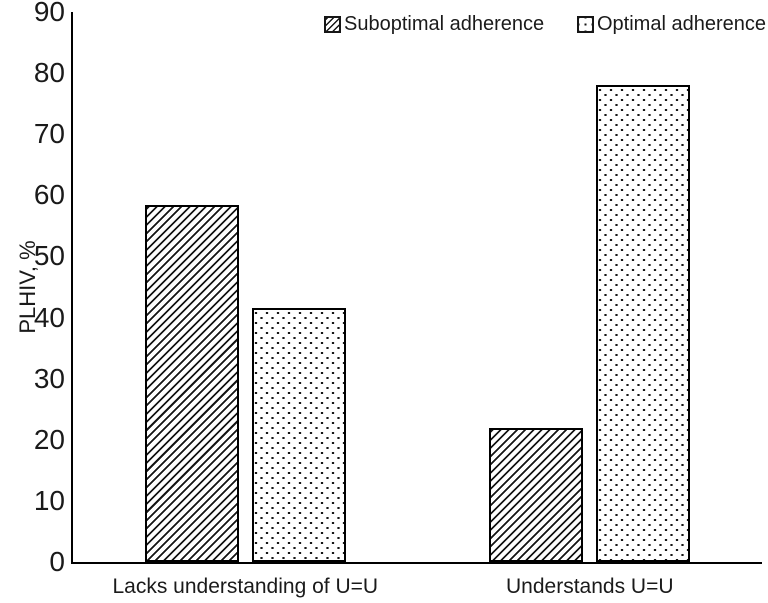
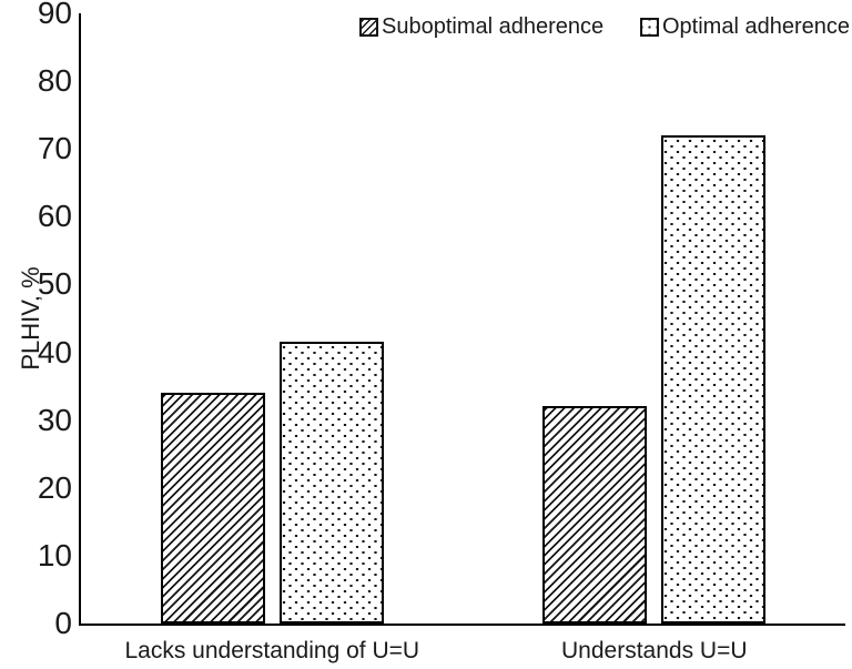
Suboptimal adherence/Lacks understanding of U=U: 58 -> 34
Suboptimal adherence/Understands U=U: 22 -> 32
Optimal adherence/Understands U=U: 78 -> 72
